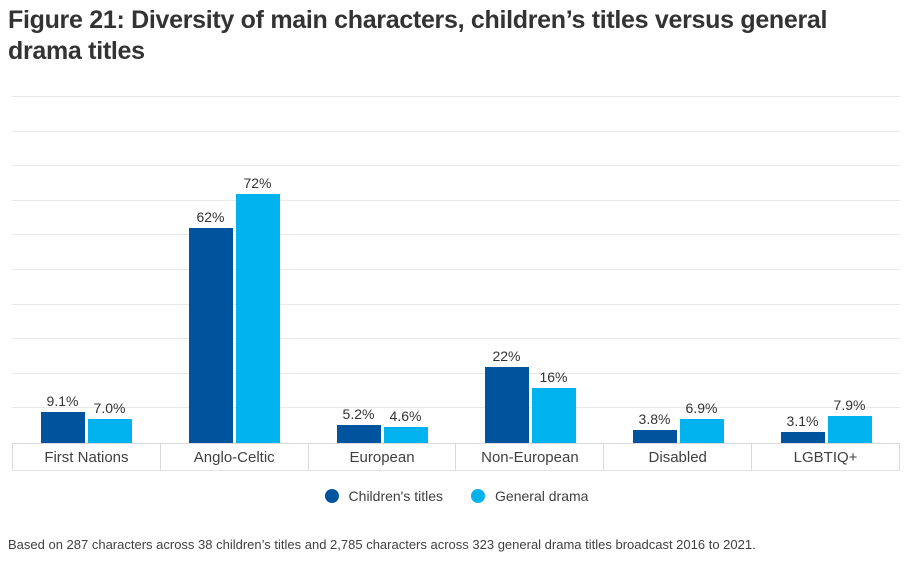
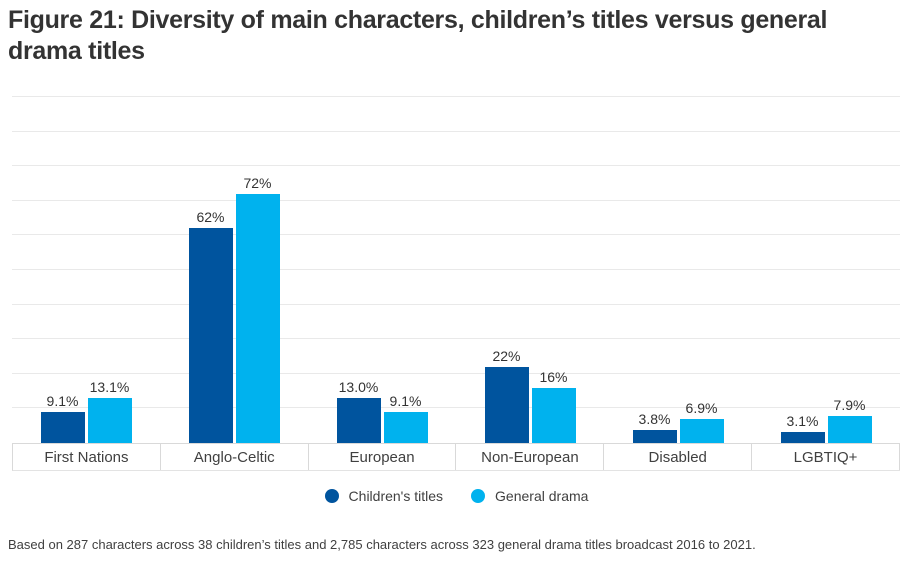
General drama/First Nations: 7.0% -> 13.1%
Children's titles/European: 5.2% -> 13.0%
General drama/European: 4.6% -> 9.1%
